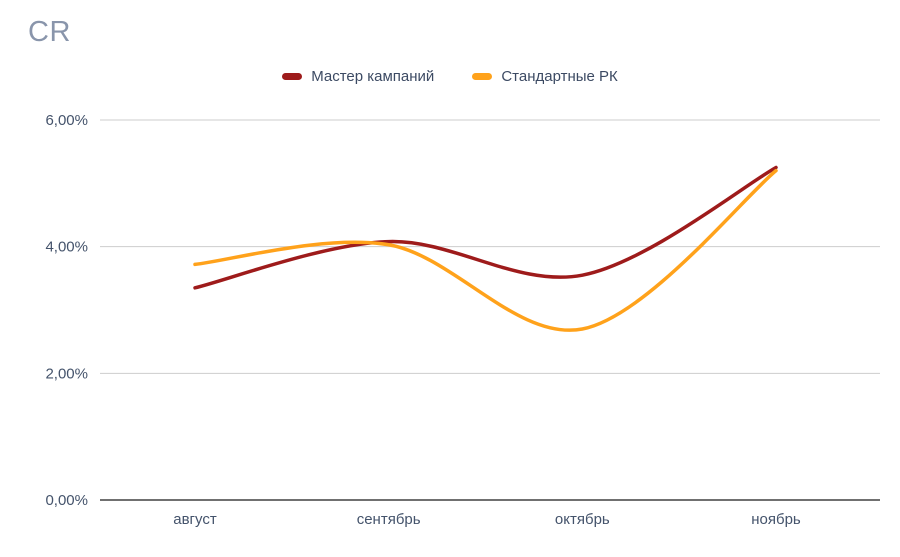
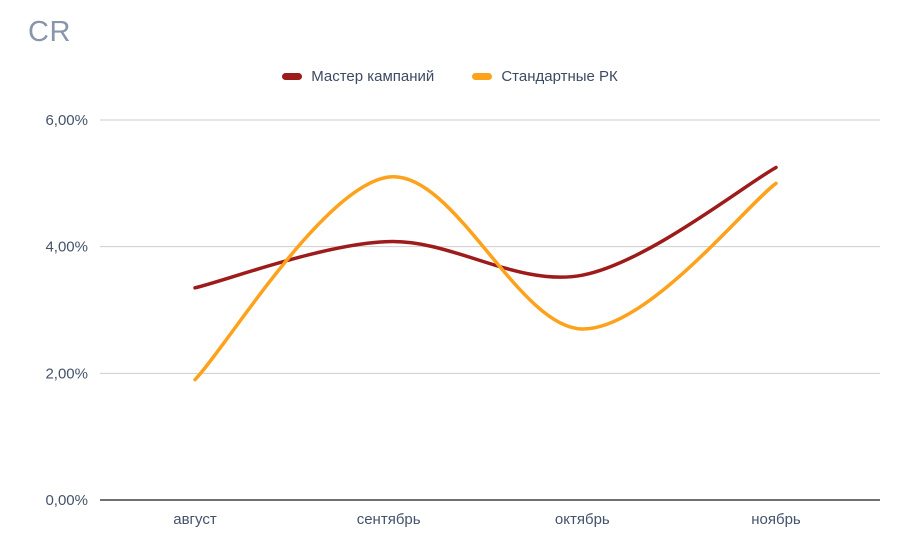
Стандартные РК/август: 3,7% -> 1,9%
Стандартные РК/сентябрь: 4,0% -> 5,1%
Стандартные РК/ноябрь: 5,2% -> 5,0%
